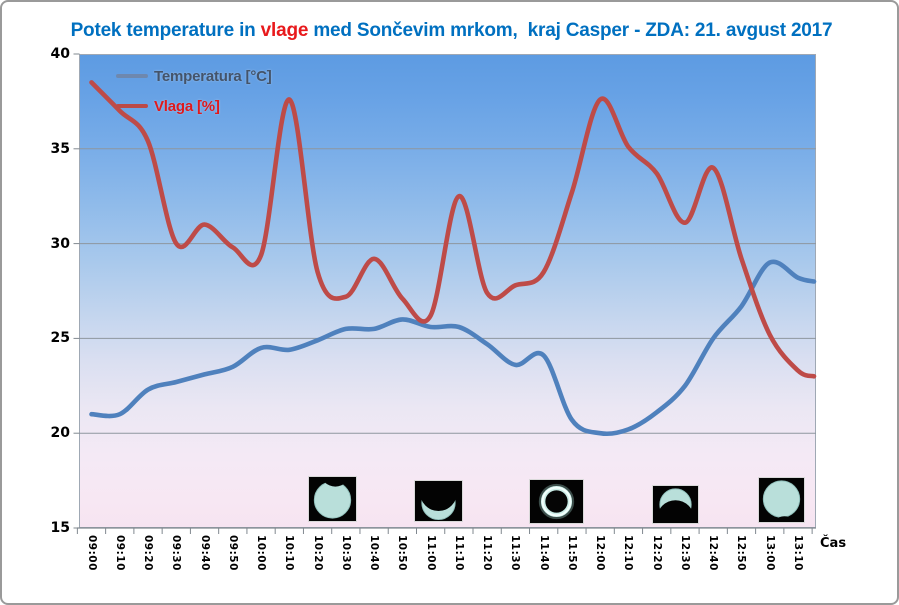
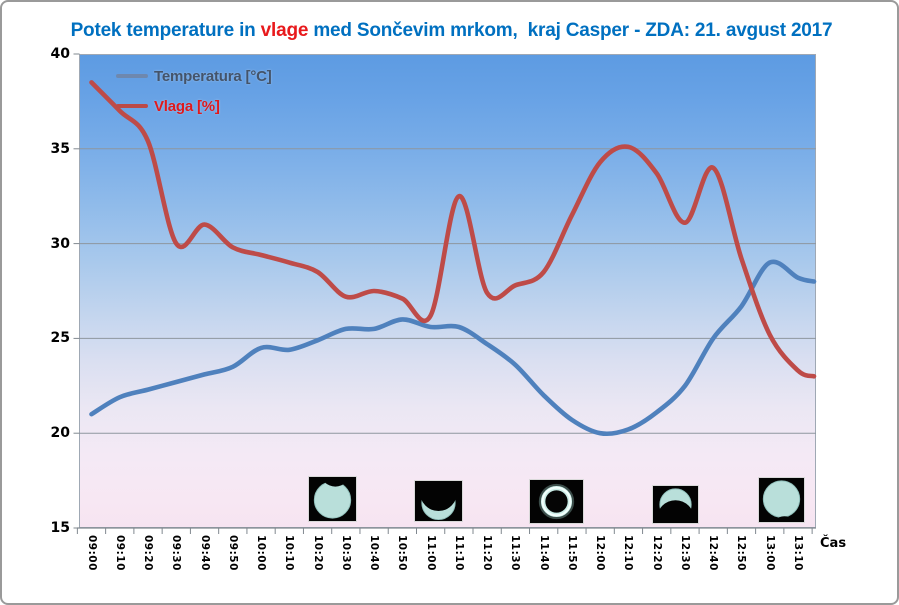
Temperatura [°C]/09:10: 21.0 -> 21.9
Vlaga [%]/10:10: 37.6 -> 29.0
Vlaga [%]/10:40: 29.2 -> 27.5
Temperatura [°C]/11:40: 24.1 -> 22.0
Vlaga [%]/11:50: 32.7 -> 31.5
Vlaga [%]/12:00: 37.6 -> 34.3
